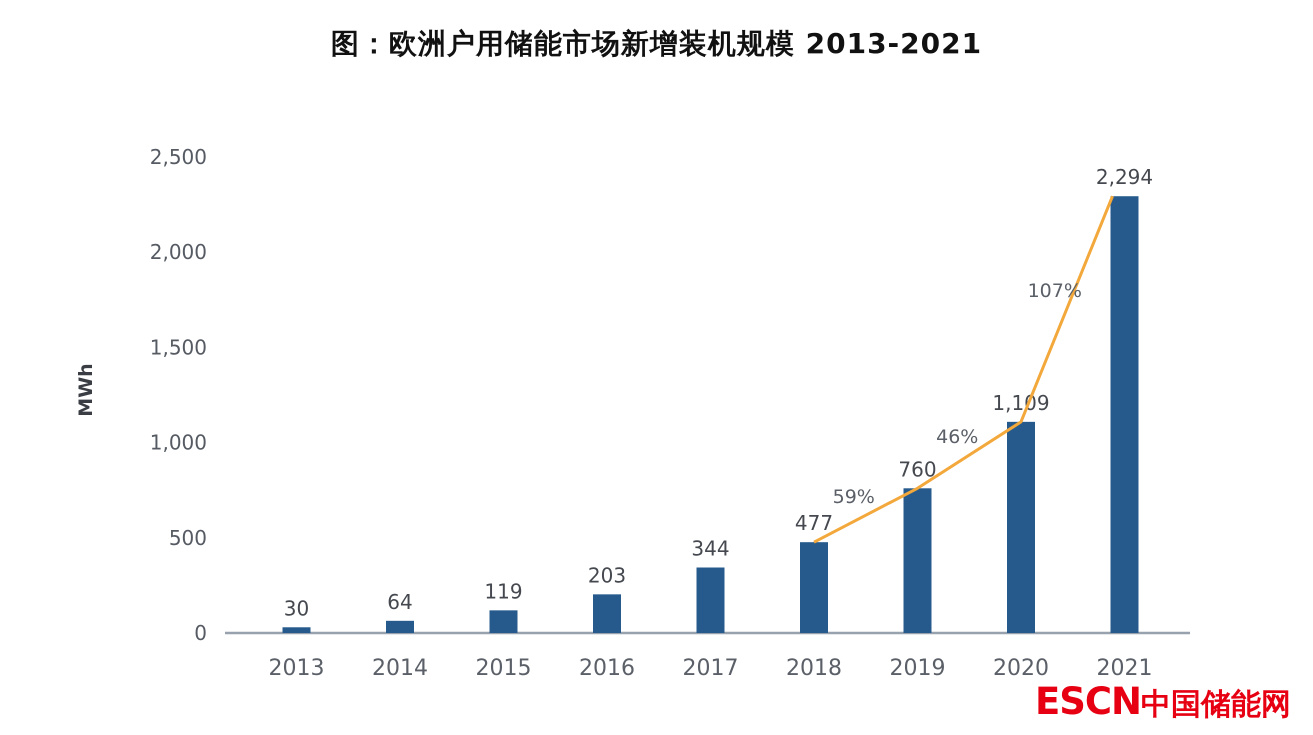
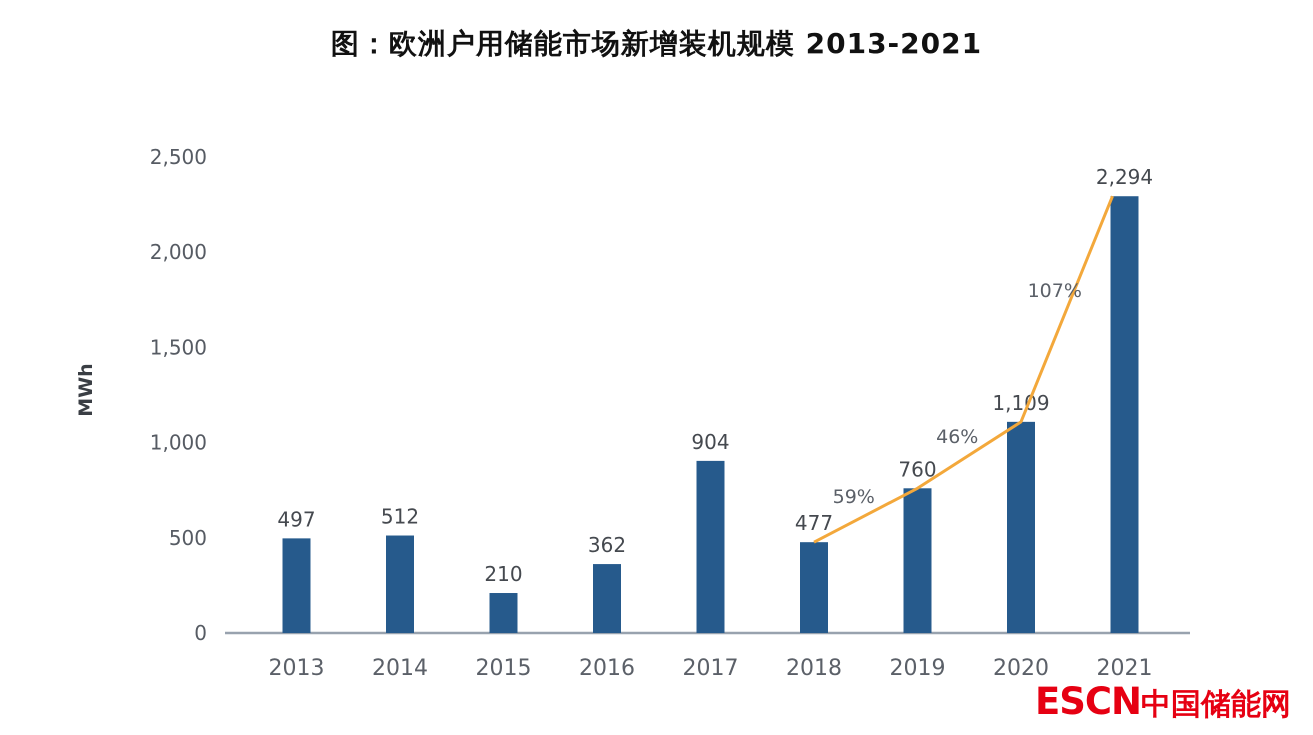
2013: 30 -> 497
2014: 64 -> 512
2015: 119 -> 210
2016: 203 -> 362
2017: 344 -> 904
